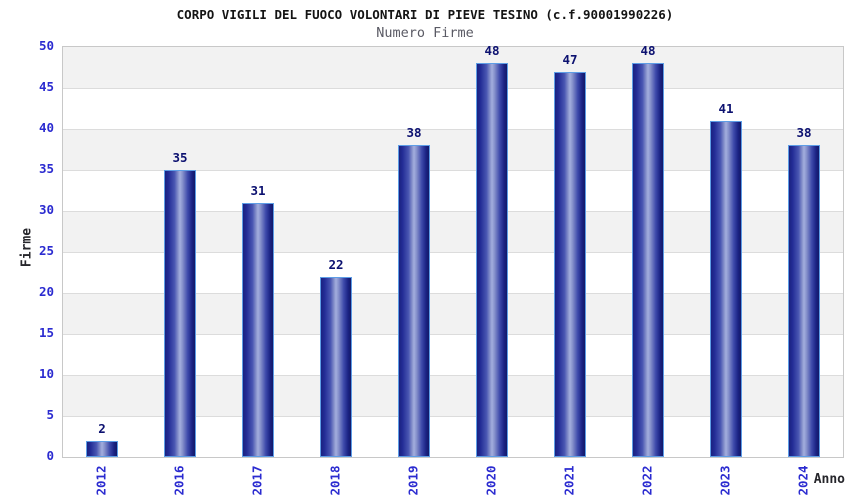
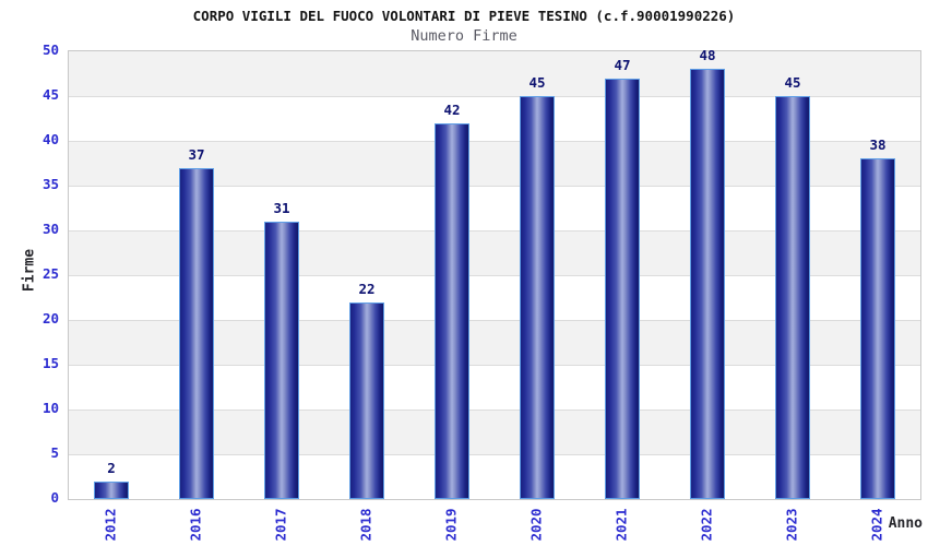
2016: 35 -> 37
2019: 38 -> 42
2020: 48 -> 45
2023: 41 -> 45
